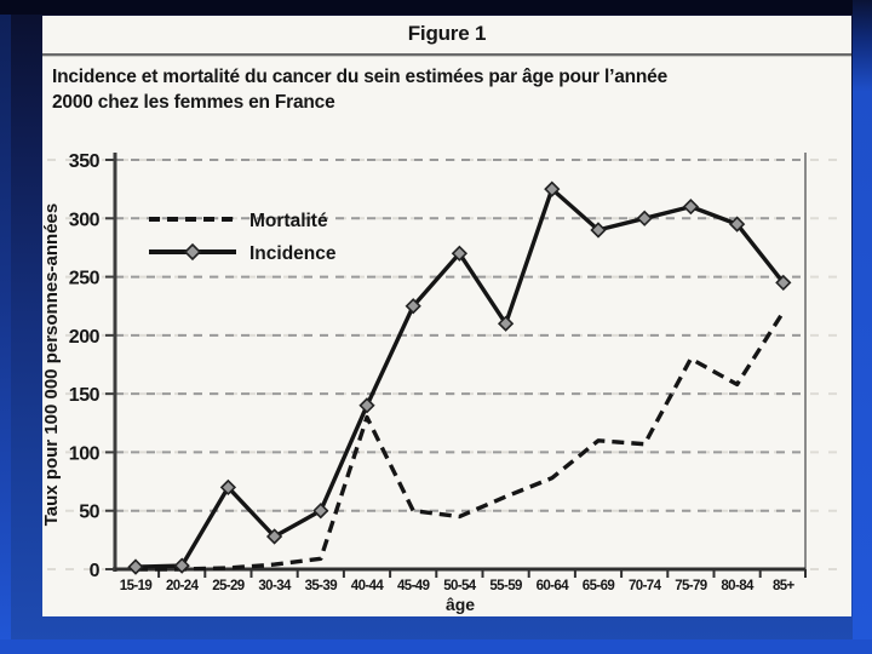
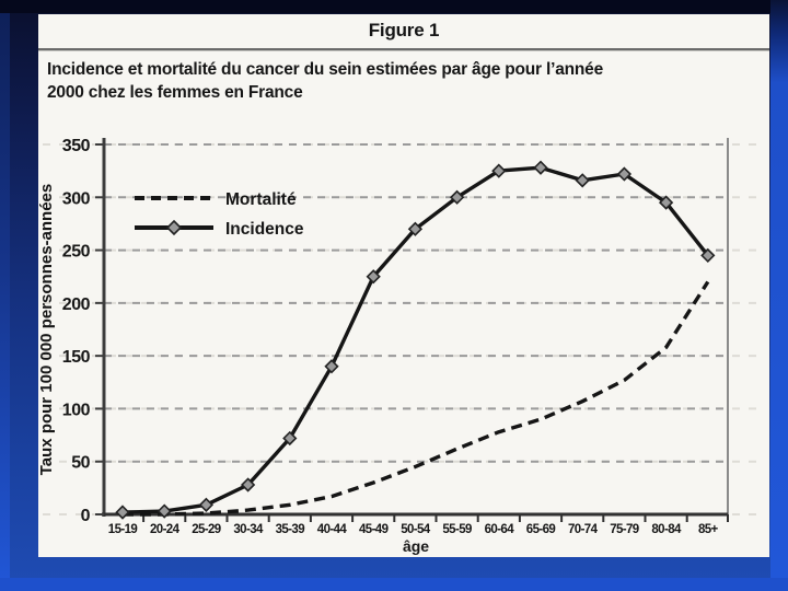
Incidence/25-29: 70 -> 10
Incidence/35-39: 50 -> 70
Mortalité/40-44: 130 -> 20
Mortalité/45-49: 50 -> 30
Incidence/55-59: 210 -> 300
Mortalité/65-69: 110 -> 90
Incidence/65-69: 290 -> 330
Incidence/70-74: 300 -> 320
Mortalité/75-79: 180 -> 130
Incidence/75-79: 310 -> 320
